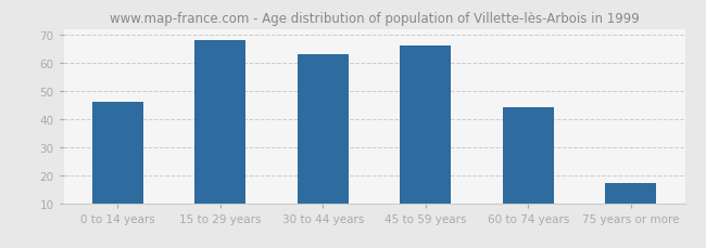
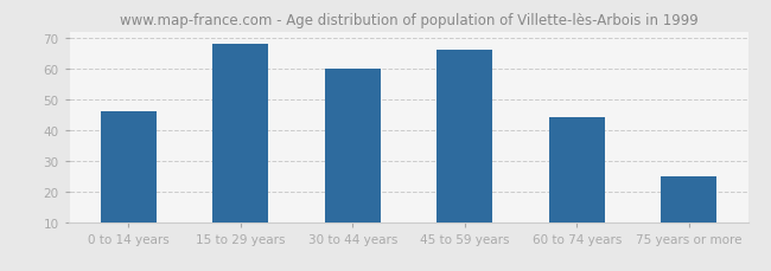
30 to 44 years: 63 -> 60
75 years or more: 17 -> 25
